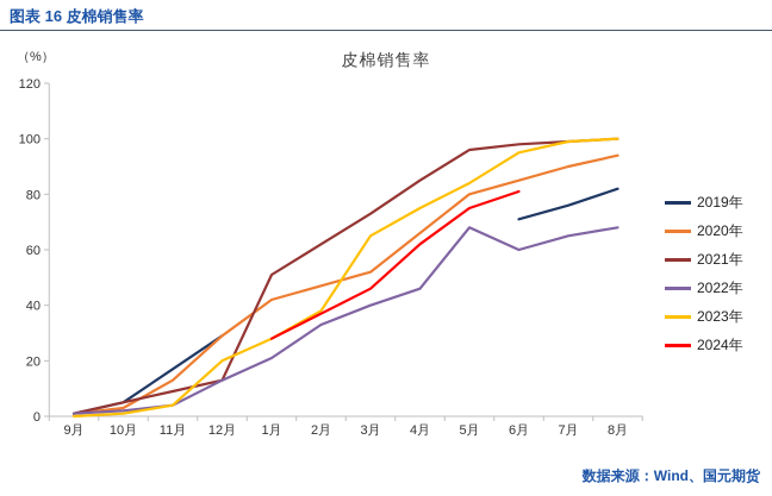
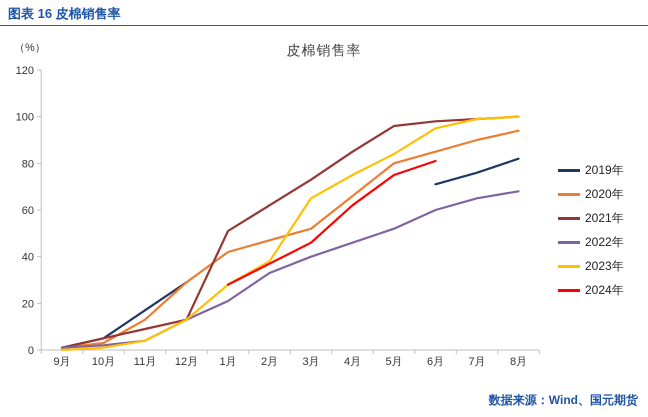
2023年/12月: 20 -> 13
2022年/5月: 68 -> 52
